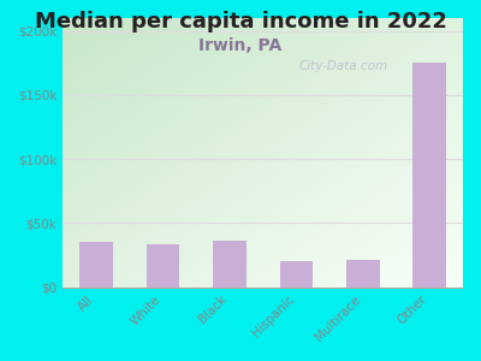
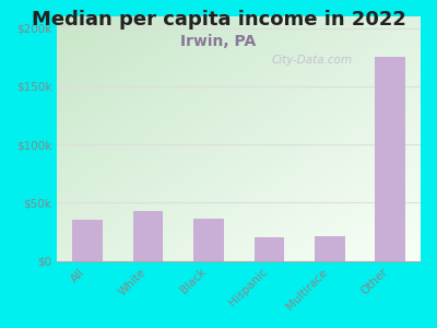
White: $34k -> $43k
